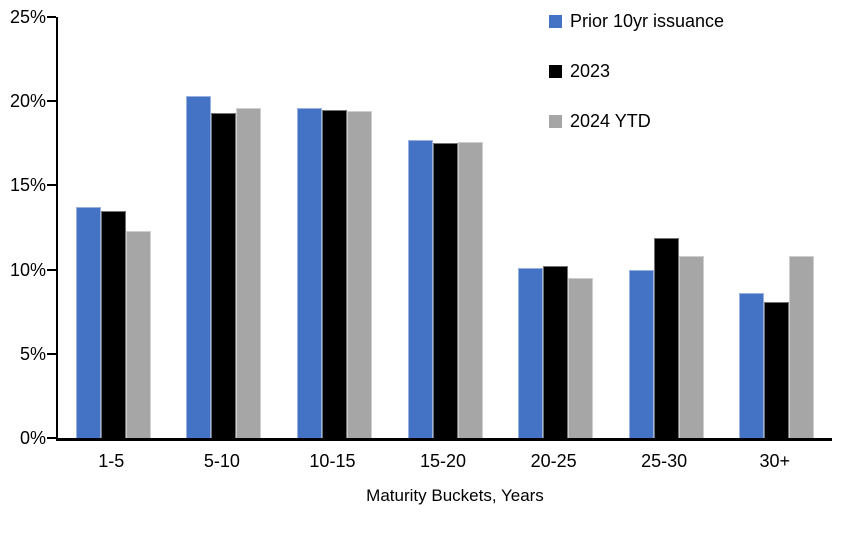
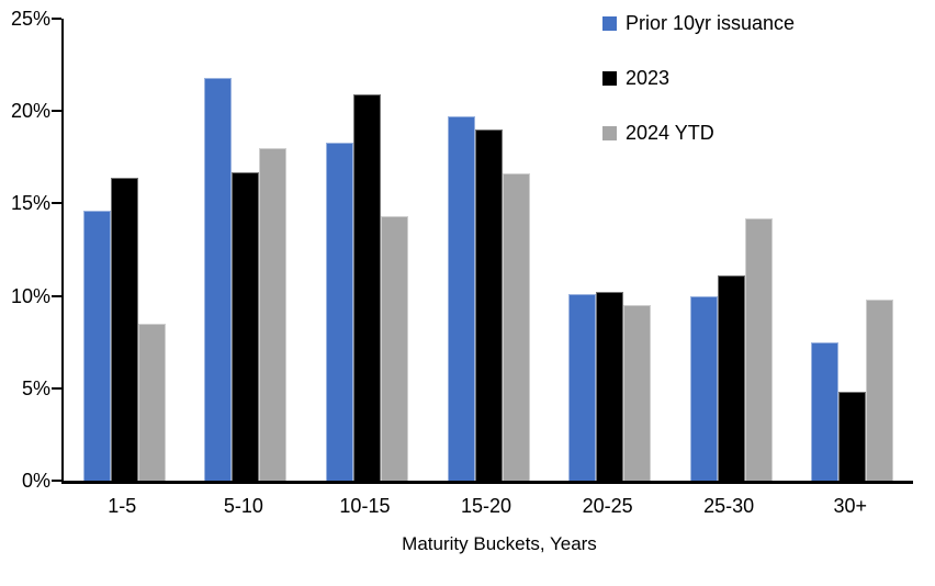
Prior 10yr issuance/1-5: 13.7% -> 14.6%
2023/1-5: 13.5% -> 16.4%
2024 YTD/1-5: 12.3% -> 8.5%
Prior 10yr issuance/5-10: 20.3% -> 21.8%
2023/5-10: 19.3% -> 16.7%
2024 YTD/5-10: 19.6% -> 18.0%
Prior 10yr issuance/10-15: 19.6% -> 18.3%
2023/10-15: 19.5% -> 20.9%
2024 YTD/10-15: 19.4% -> 14.3%
Prior 10yr issuance/15-20: 17.7% -> 19.7%
2023/15-20: 17.5% -> 19.0%
2024 YTD/15-20: 17.6% -> 16.6%
2023/25-30: 11.9% -> 11.1%
2024 YTD/25-30: 10.8% -> 14.2%
Prior 10yr issuance/30+: 8.6% -> 7.5%
2023/30+: 8.1% -> 4.8%
2024 YTD/30+: 10.8% -> 9.8%
